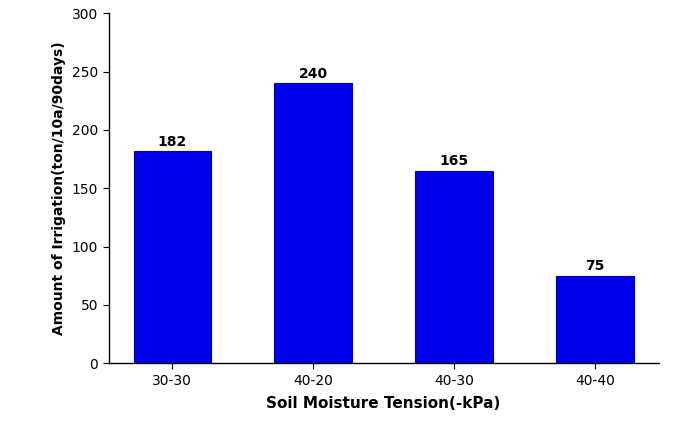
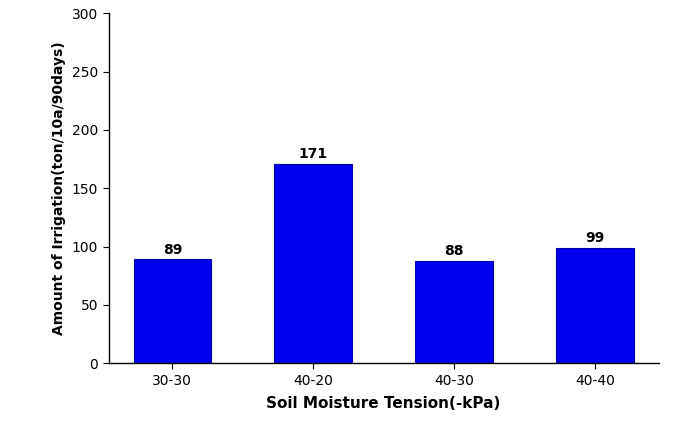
30-30: 182 -> 89
40-20: 240 -> 171
40-30: 165 -> 88
40-40: 75 -> 99
